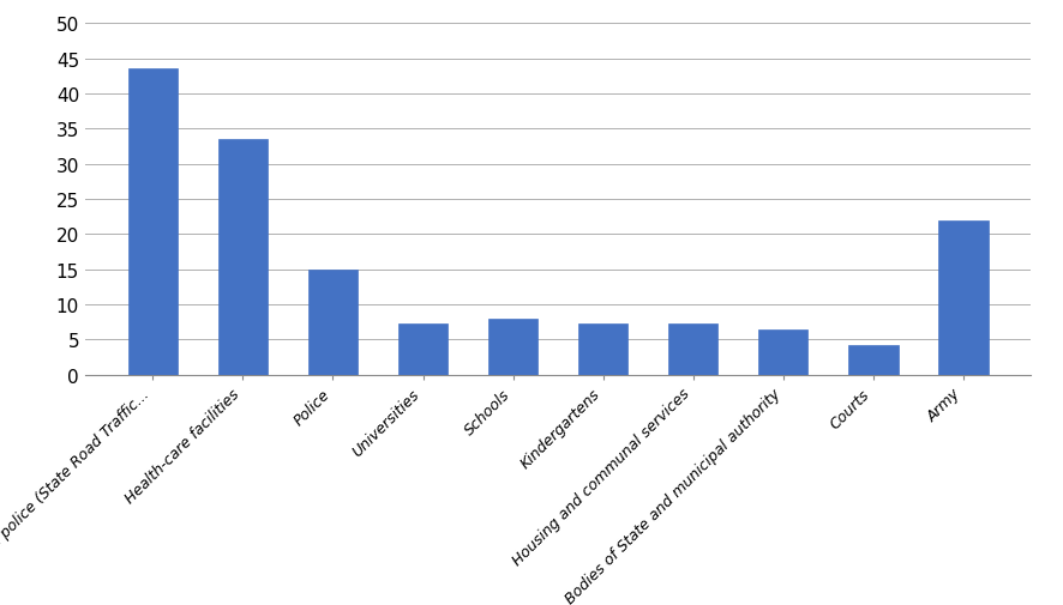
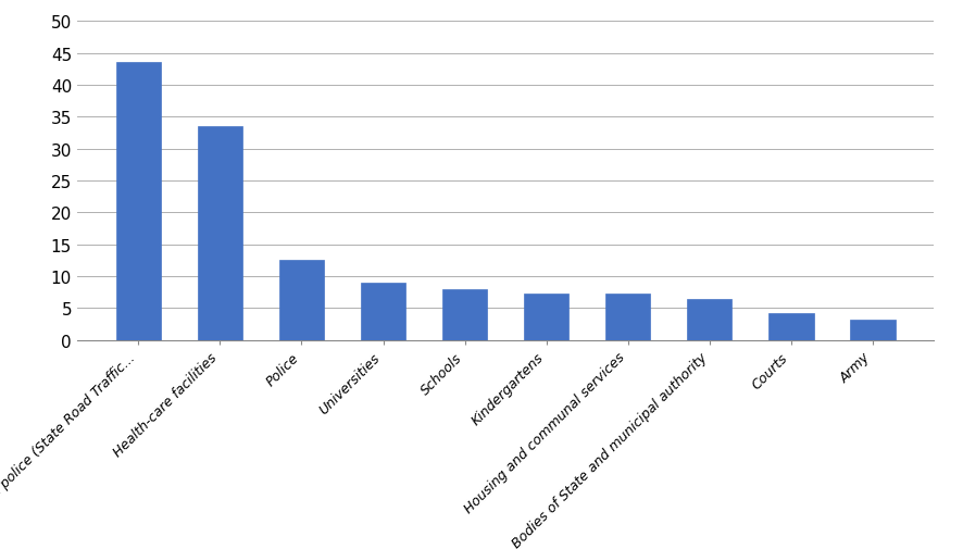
Police: 15.0 -> 12.5
Universities: 7.2 -> 9.0
Army: 22.0 -> 3.2
